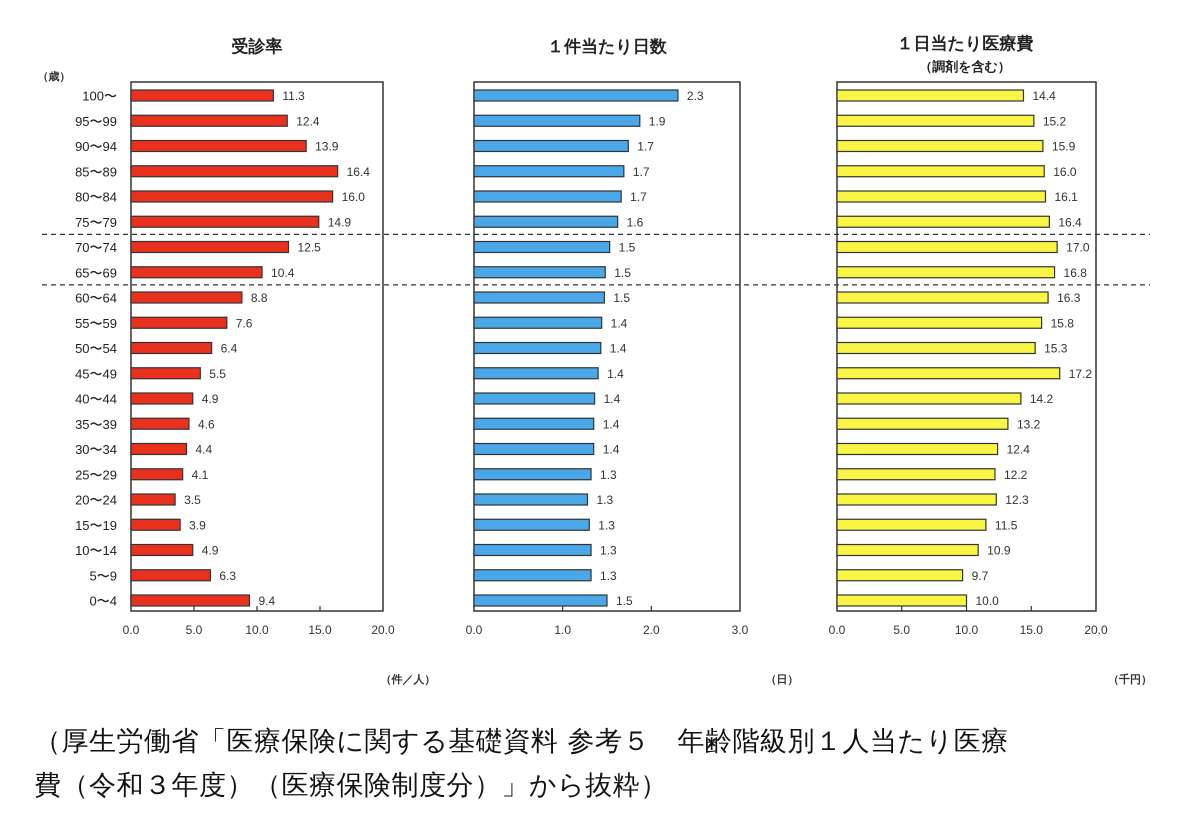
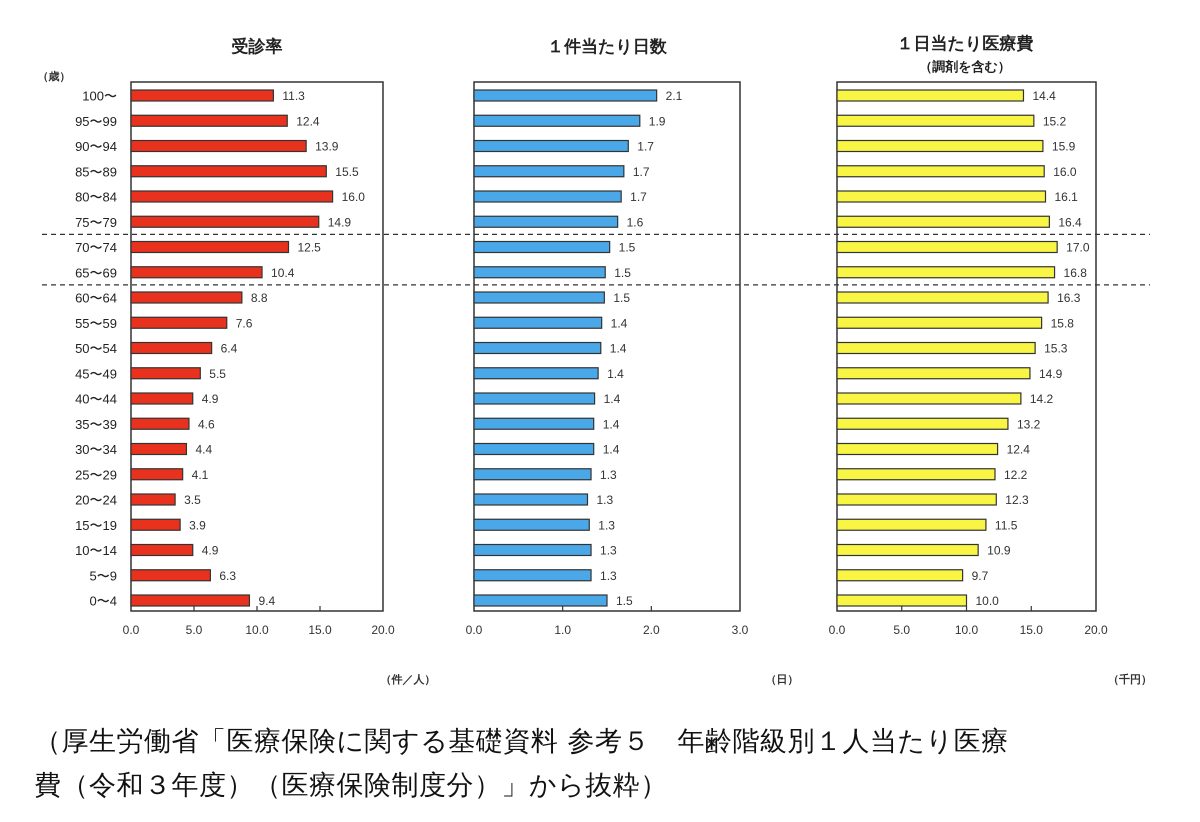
受診率/85〜89: 16.4 -> 15.5
１件当たり日数/100〜: 2.3 -> 2.1
１日当たり医療費/45〜49: 17.2 -> 14.9
